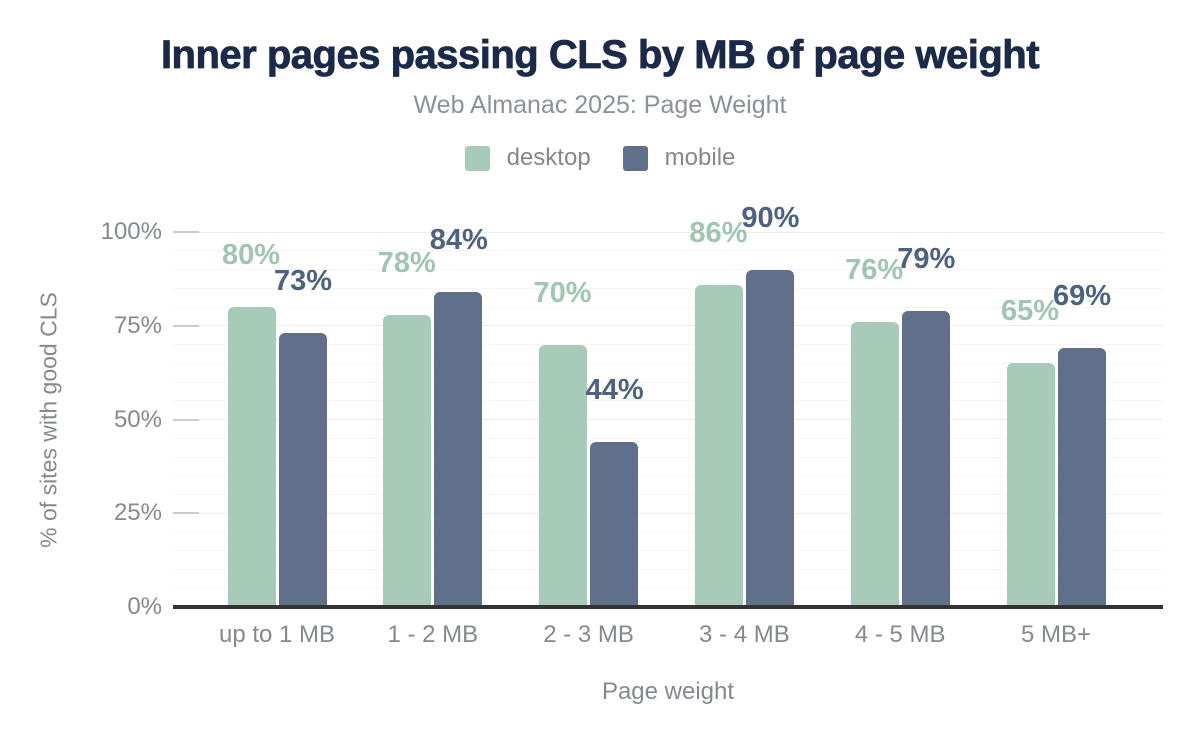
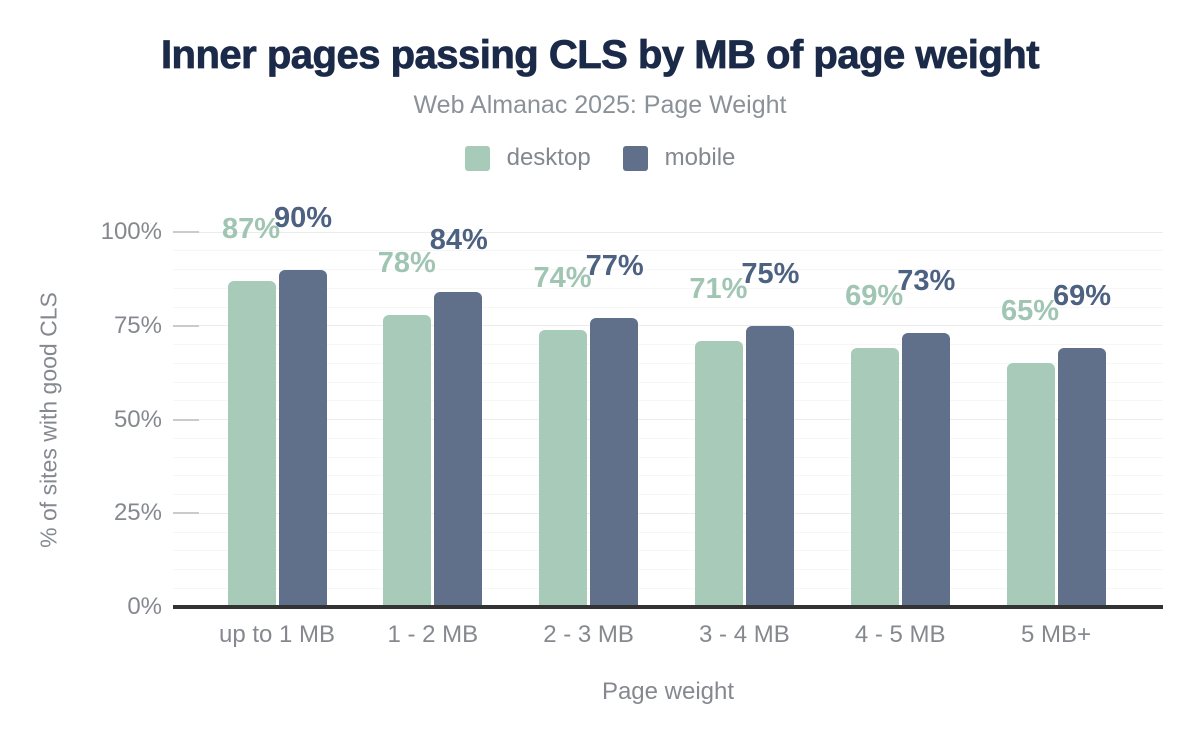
desktop/up to 1 MB: 80% -> 87%
mobile/up to 1 MB: 73% -> 90%
desktop/2 - 3 MB: 70% -> 74%
mobile/2 - 3 MB: 44% -> 77%
desktop/3 - 4 MB: 86% -> 71%
mobile/3 - 4 MB: 90% -> 75%
desktop/4 - 5 MB: 76% -> 69%
mobile/4 - 5 MB: 79% -> 73%
